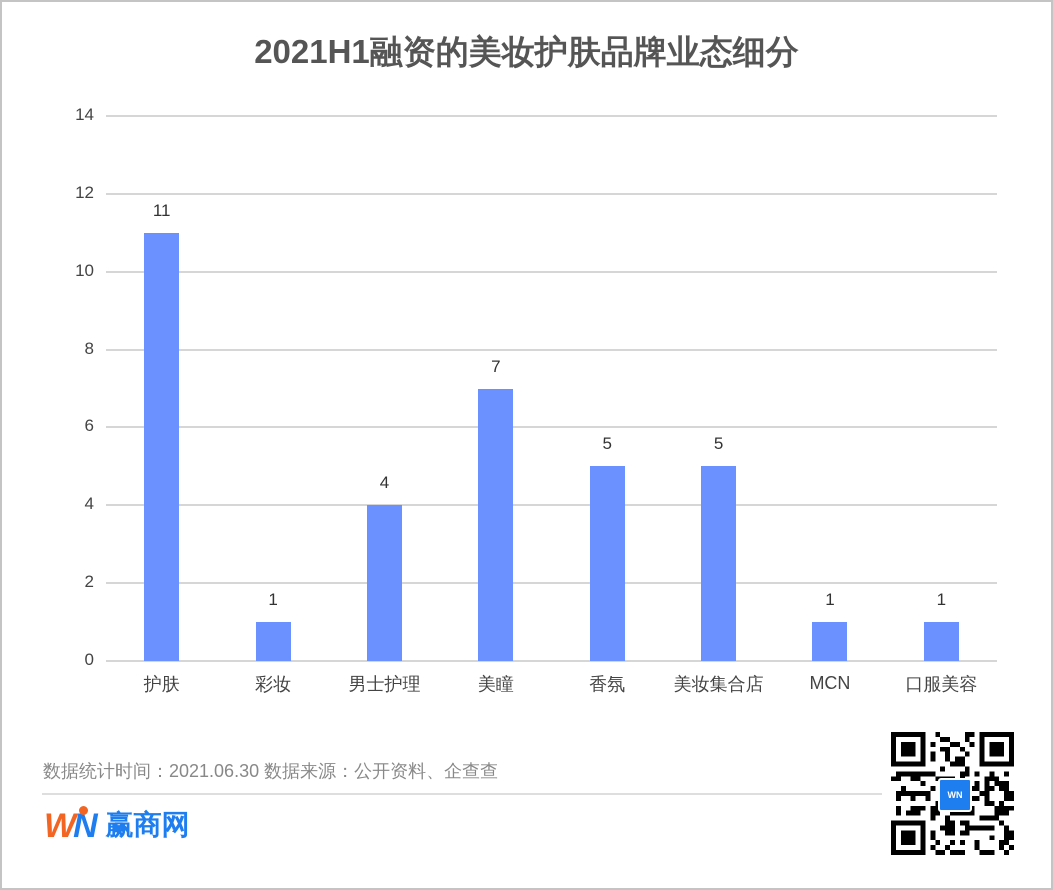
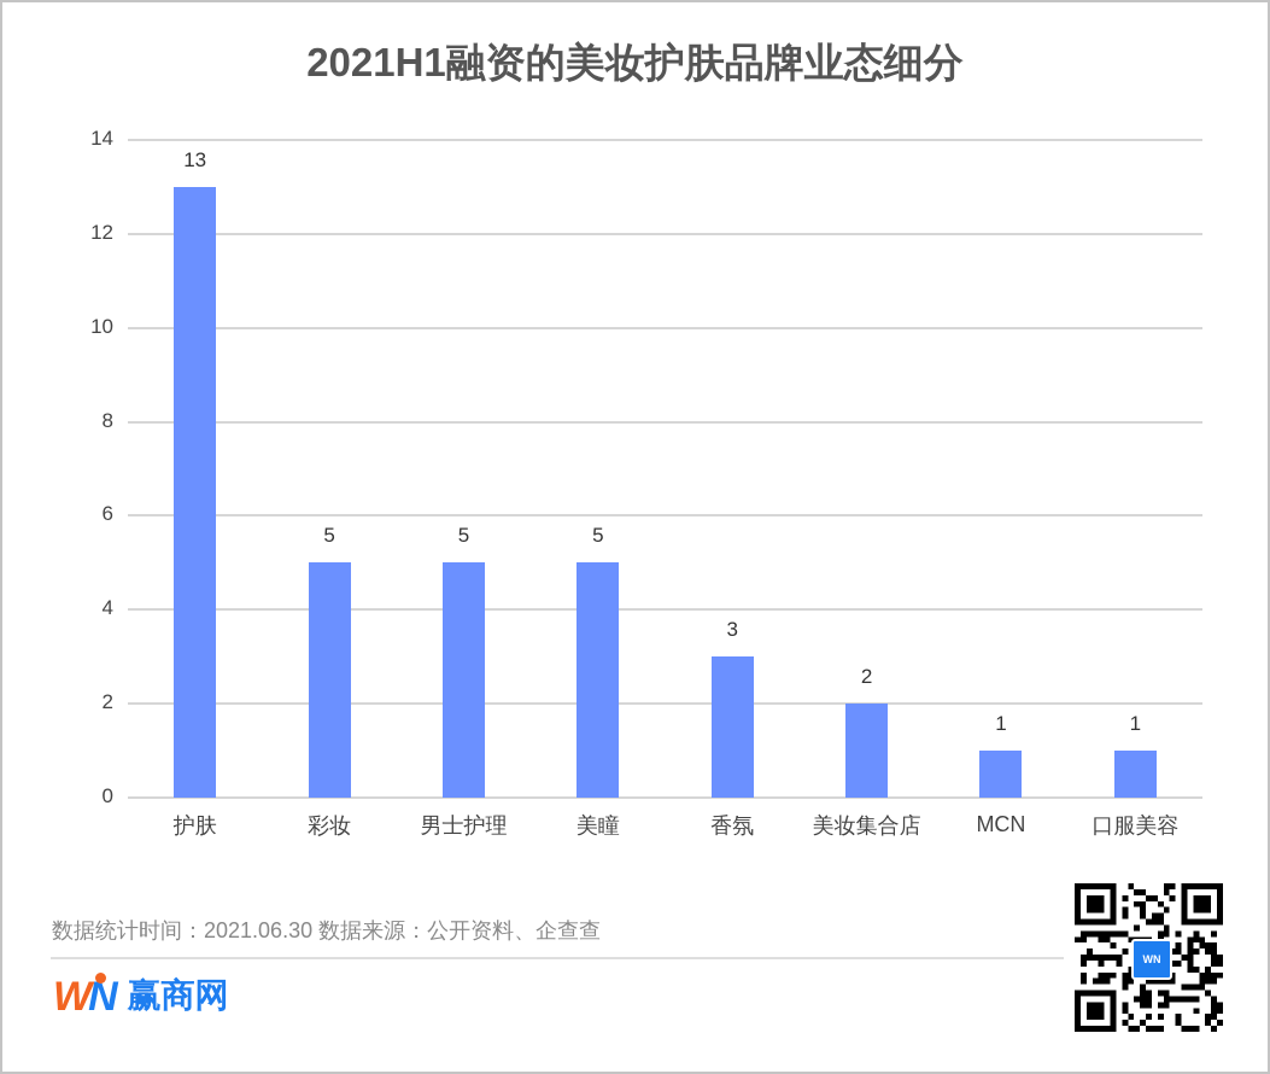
护肤: 11 -> 13
彩妆: 1 -> 5
男士护理: 4 -> 5
美瞳: 7 -> 5
香氛: 5 -> 3
美妆集合店: 5 -> 2
